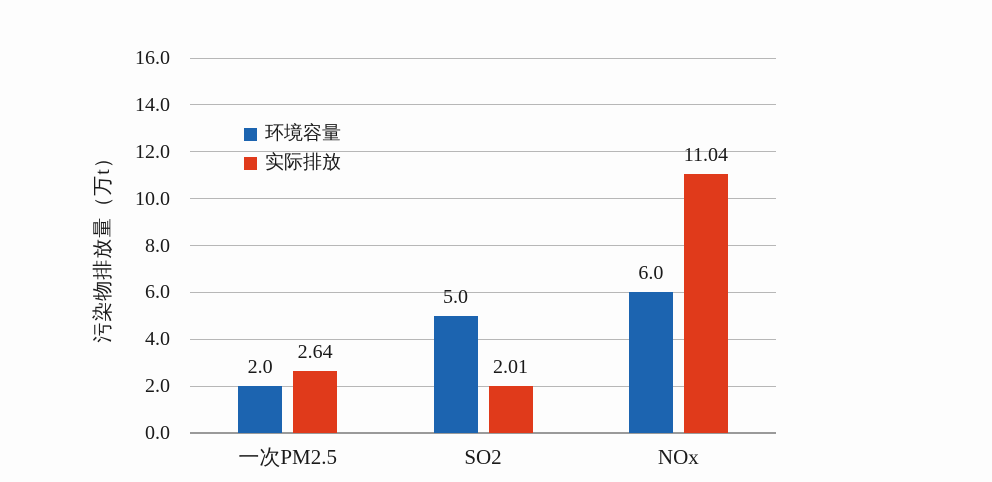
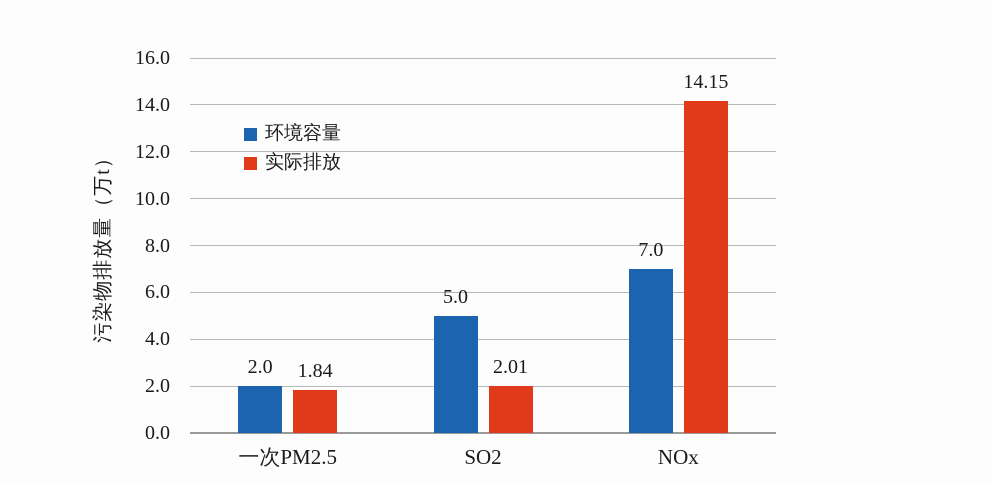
实际排放/一次PM2.5: 2.64 -> 1.84
环境容量/NOx: 6.0 -> 7.0
实际排放/NOx: 11.04 -> 14.15
